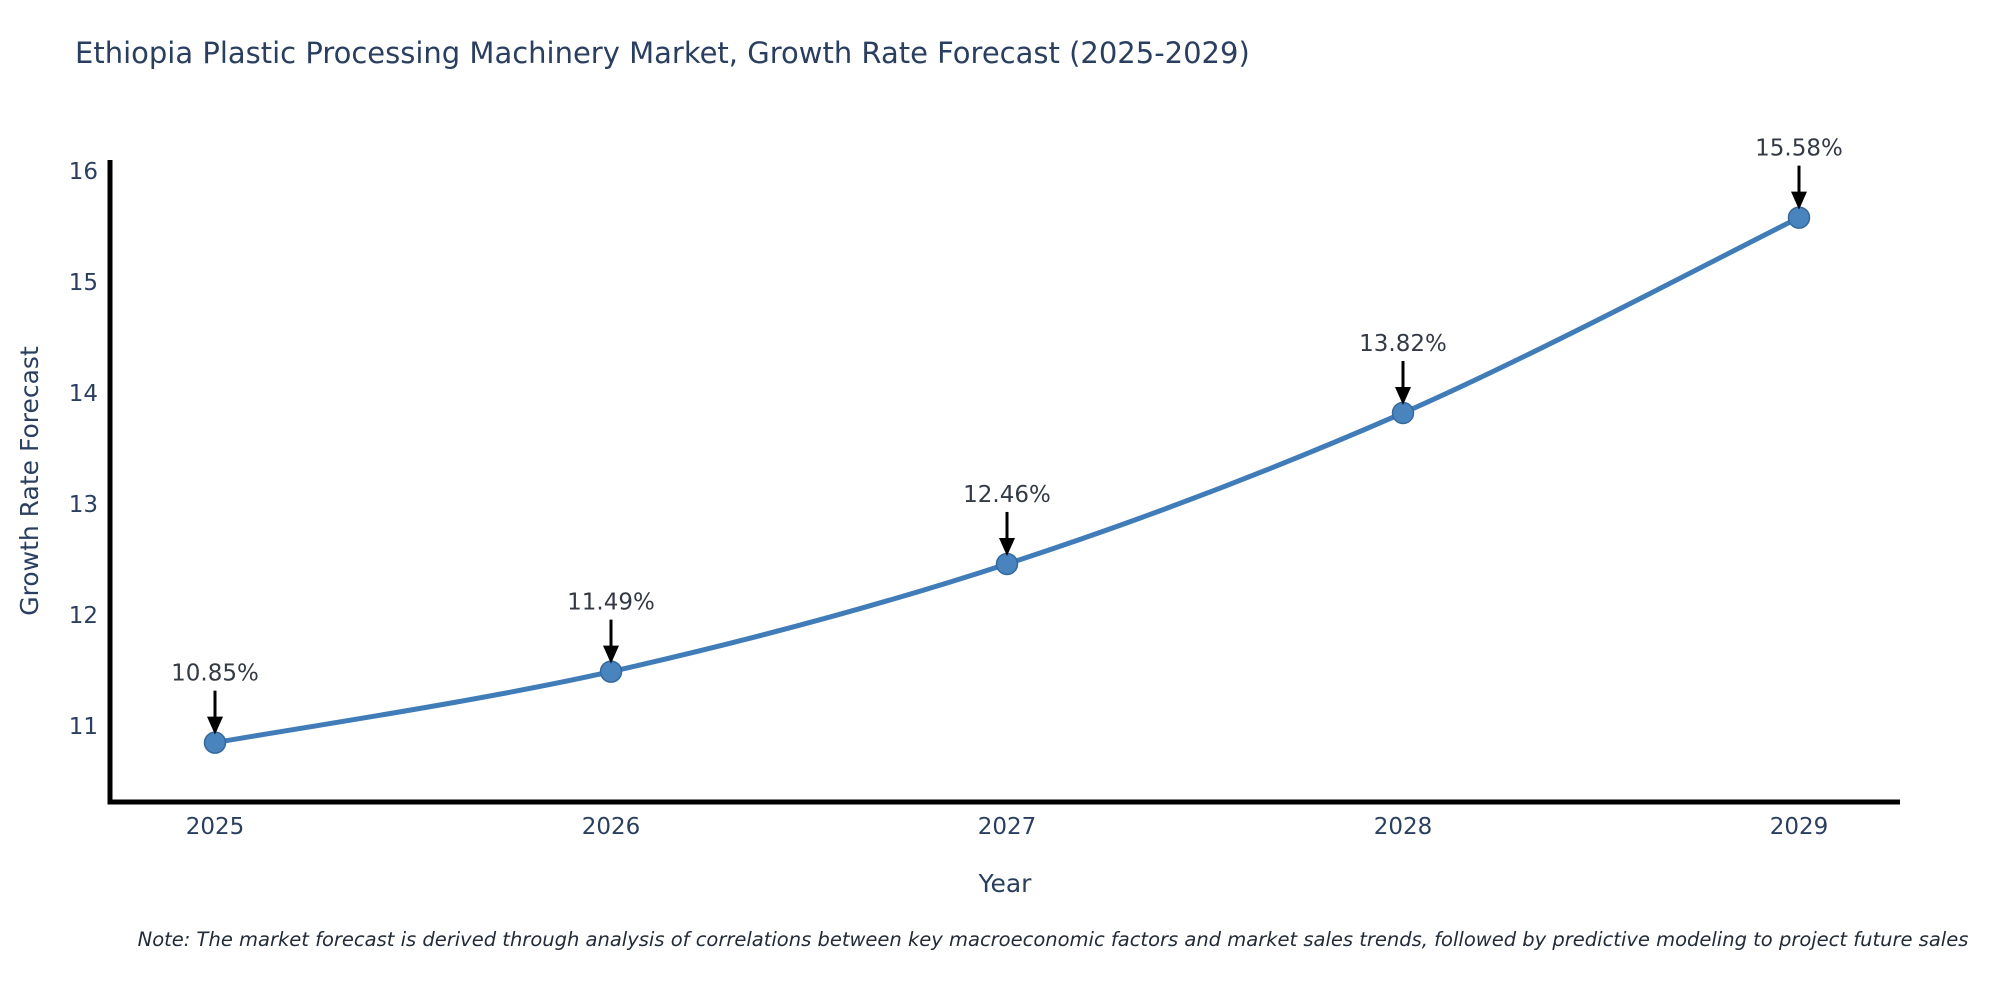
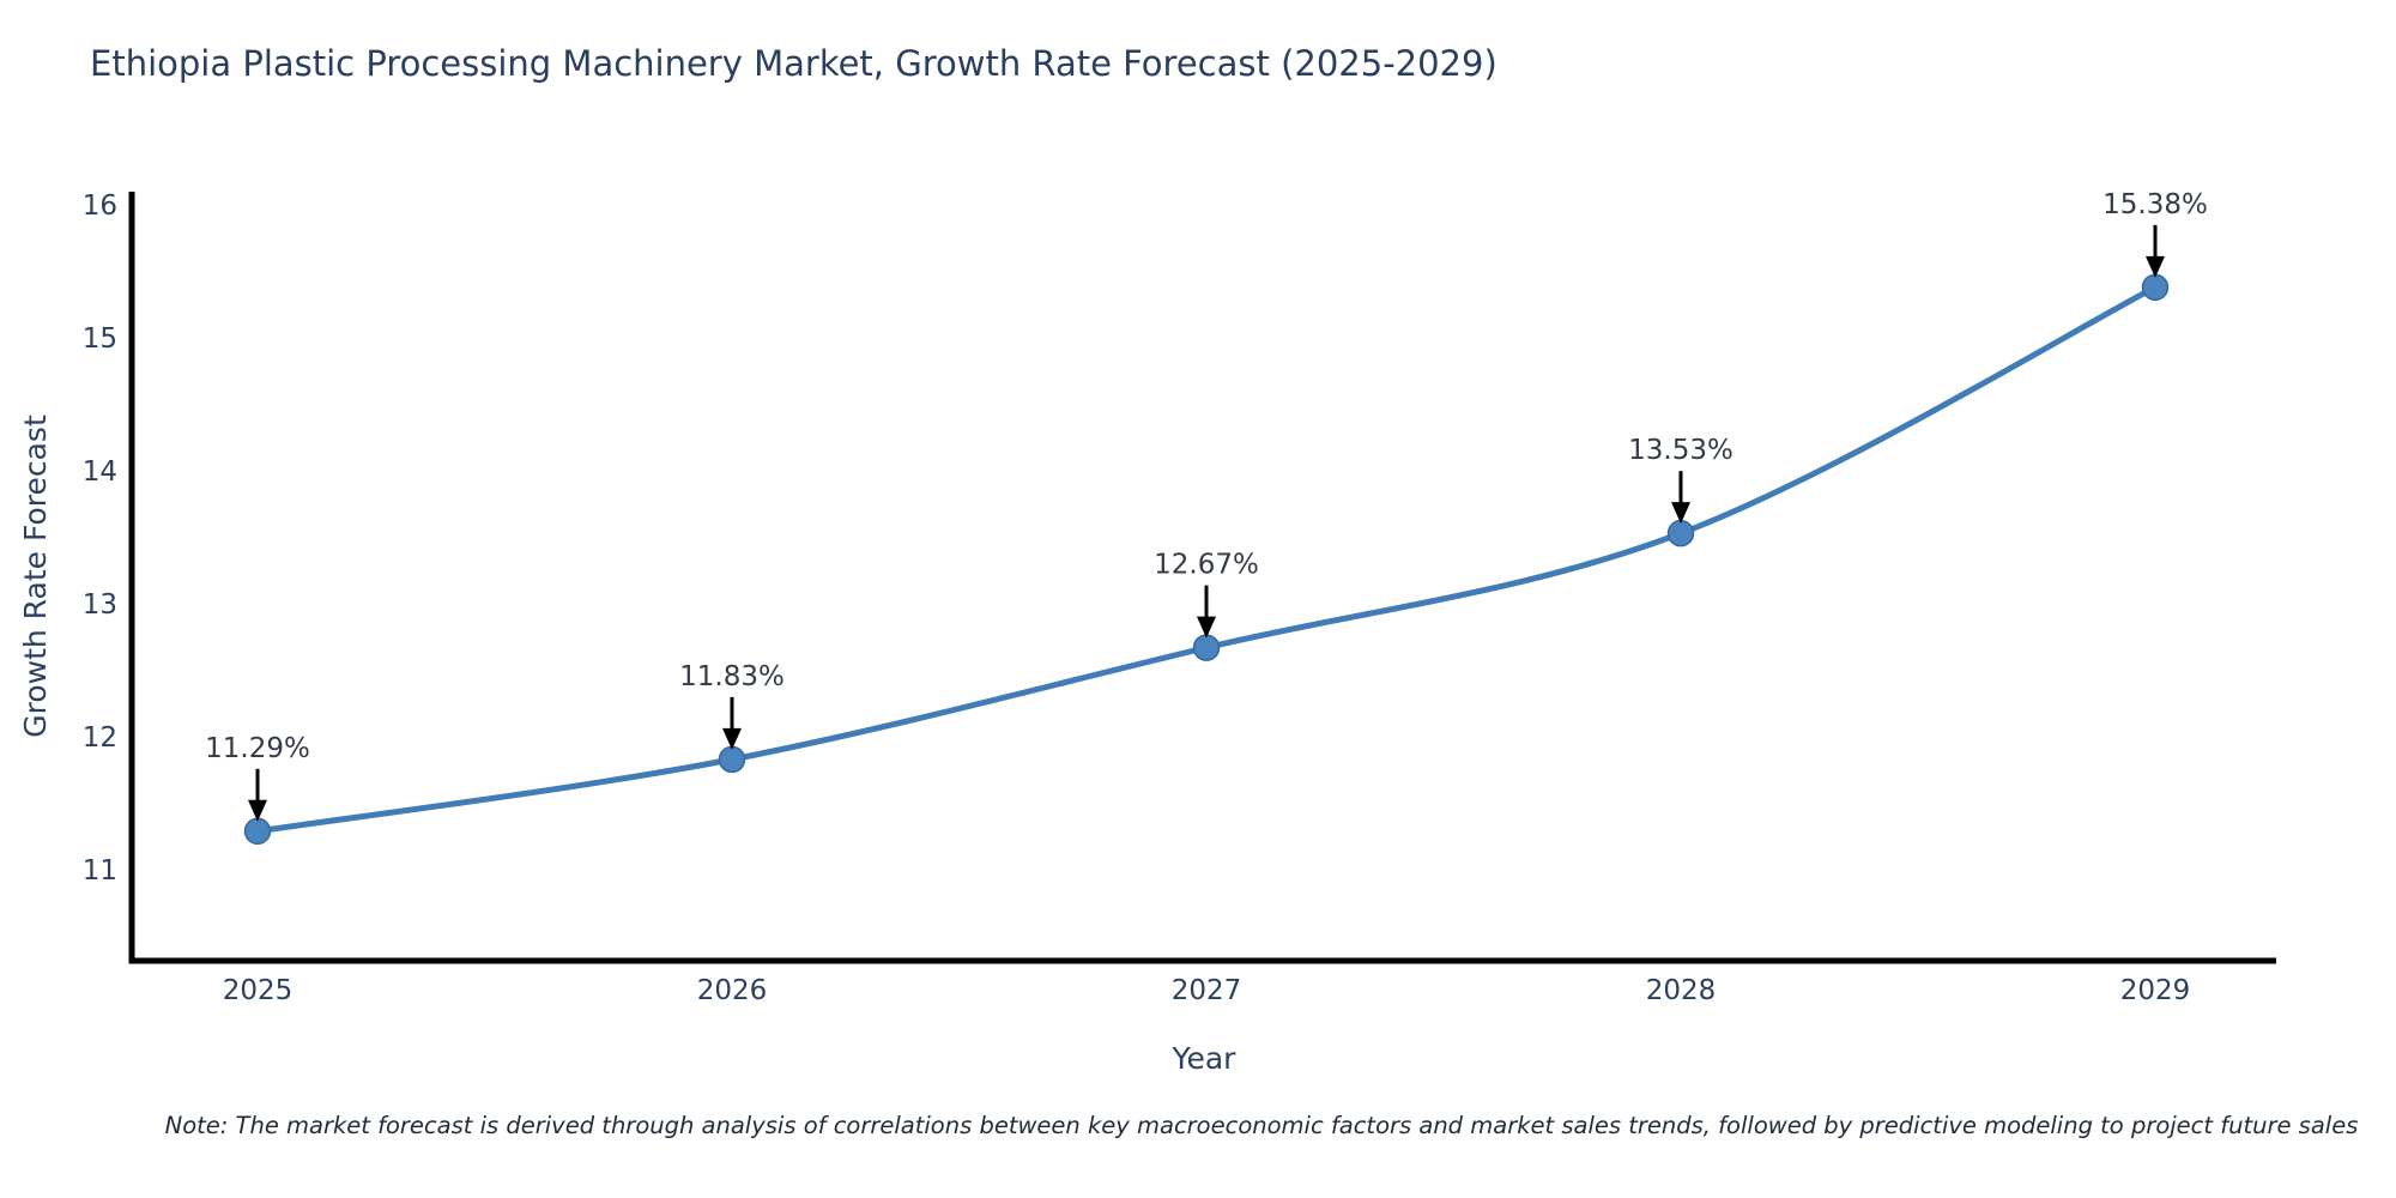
2025: 10.85% -> 11.29%
2026: 11.49% -> 11.83%
2027: 12.46% -> 12.67%
2028: 13.82% -> 13.53%
2029: 15.58% -> 15.38%
